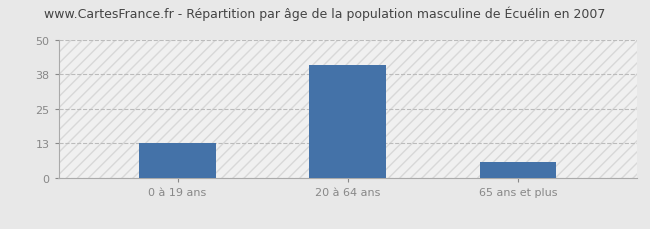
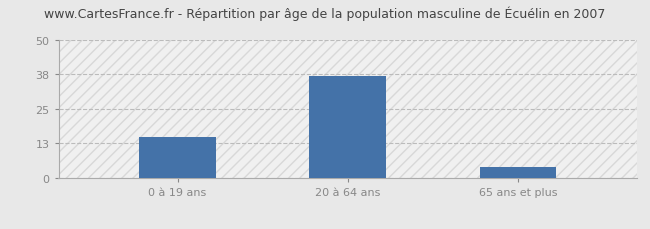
0 à 19 ans: 13 -> 15
20 à 64 ans: 41 -> 37
65 ans et plus: 6 -> 4
